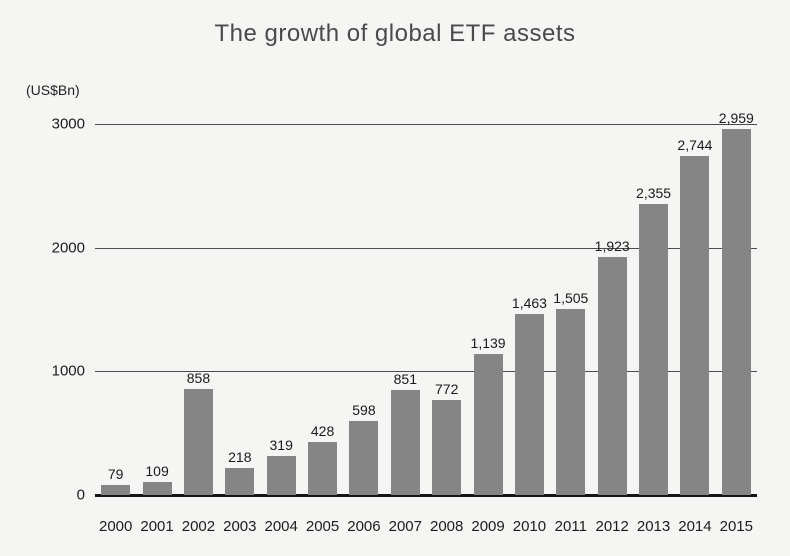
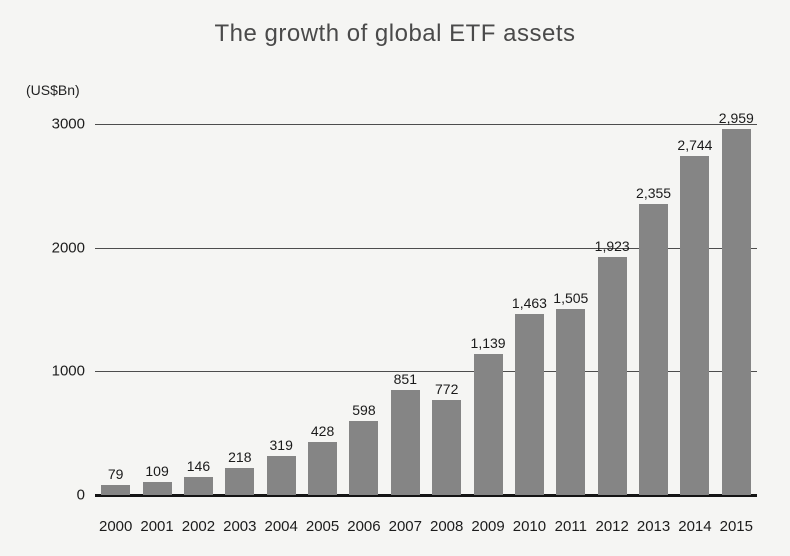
2002: 858 -> 146
